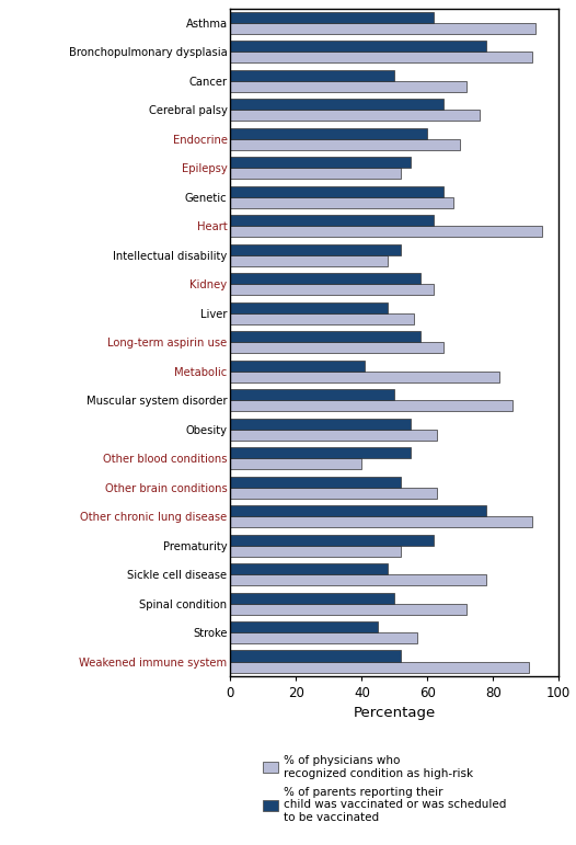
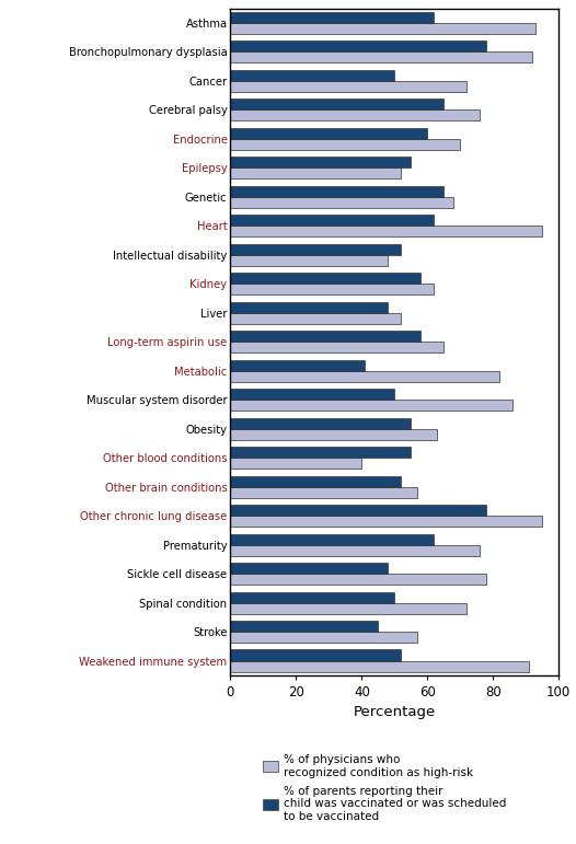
% of physicians who recognized condition as high-risk/Liver: 56 -> 52
% of physicians who recognized condition as high-risk/Other brain conditions: 63 -> 57
% of physicians who recognized condition as high-risk/Other chronic lung disease: 92 -> 95
% of physicians who recognized condition as high-risk/Prematurity: 52 -> 76
